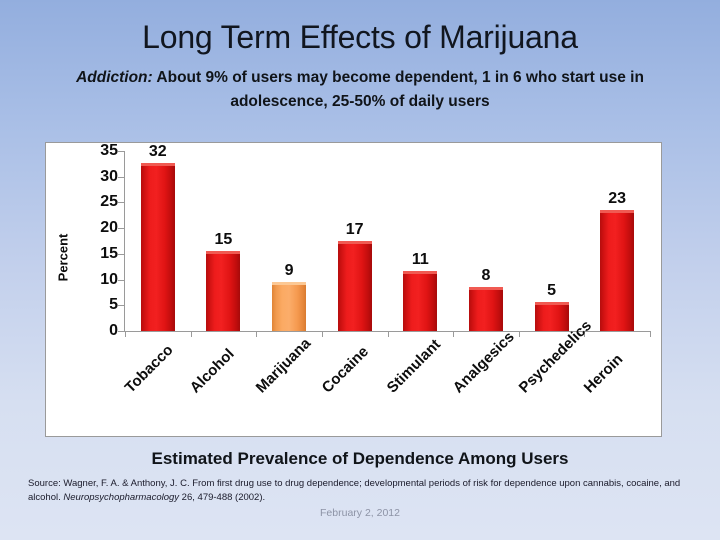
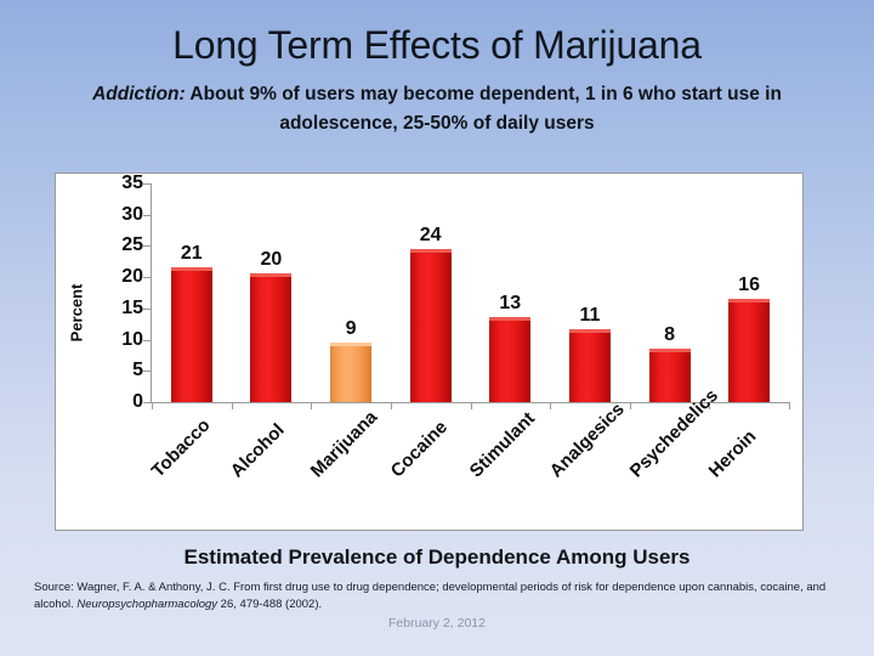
Tobacco: 32 -> 21
Alcohol: 15 -> 20
Cocaine: 17 -> 24
Stimulant: 11 -> 13
Analgesics: 8 -> 11
Psychedelics: 5 -> 8
Heroin: 23 -> 16
